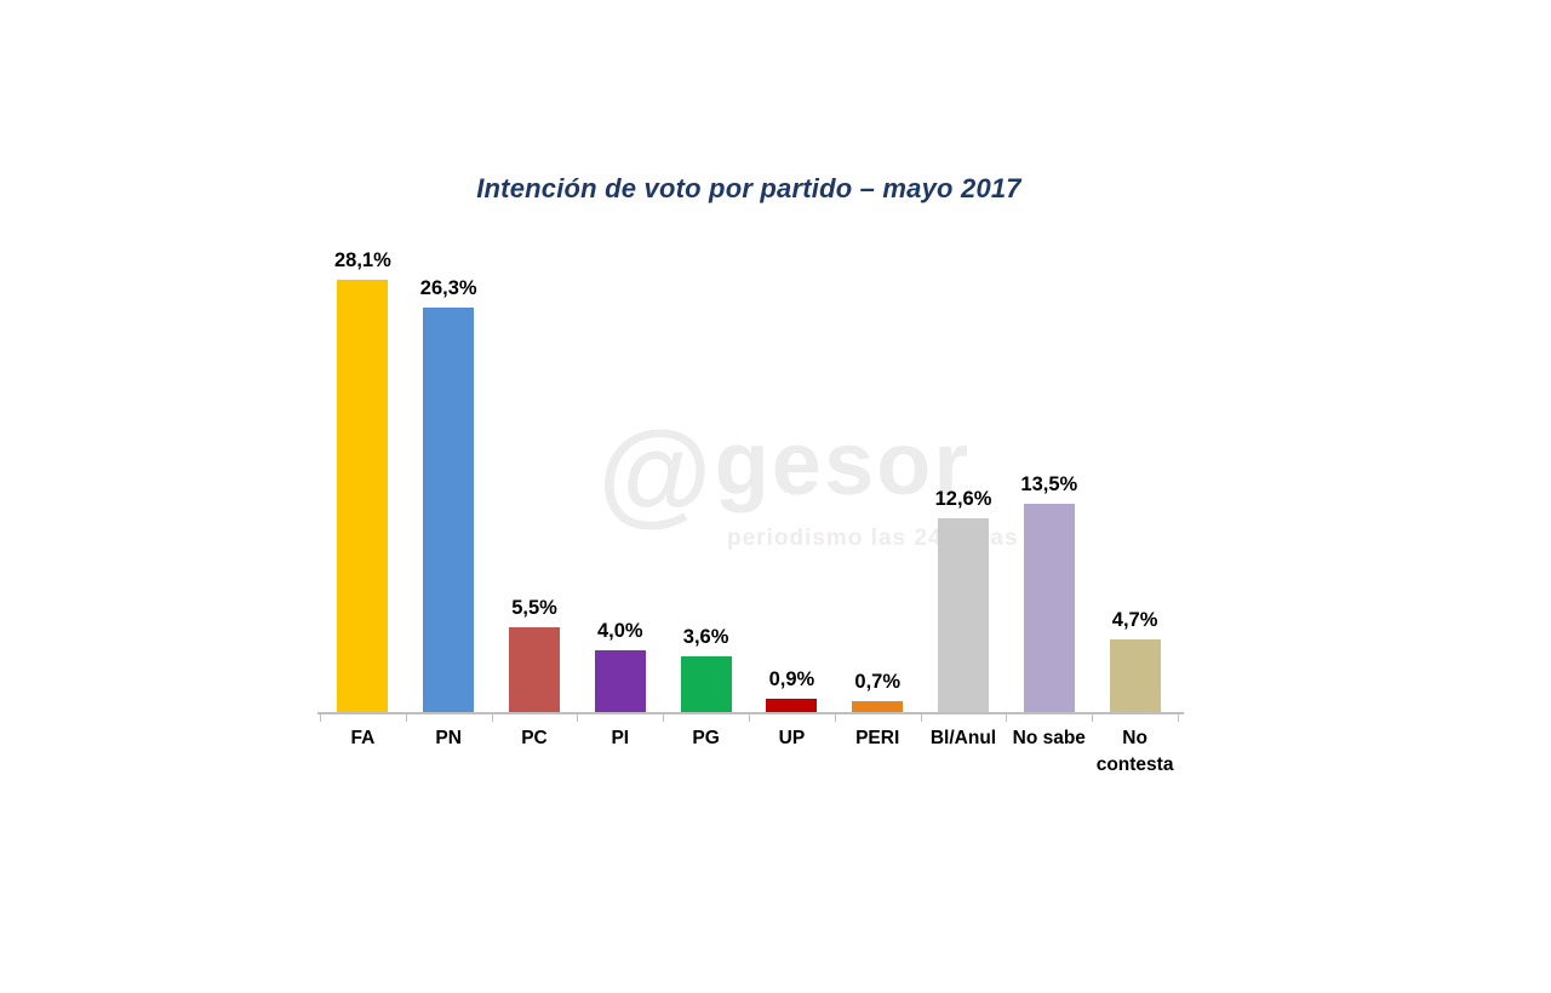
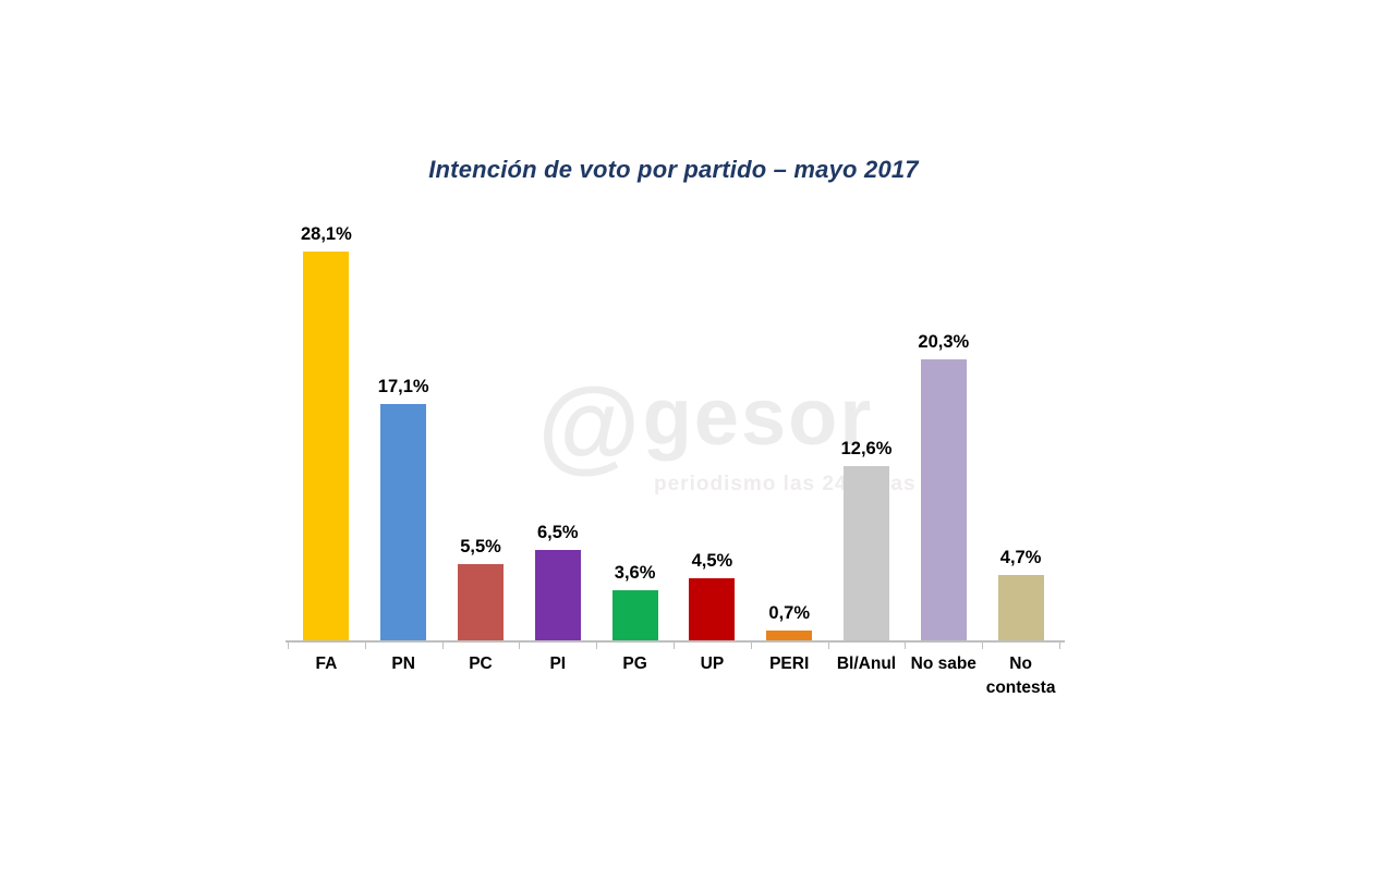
PN: 26,3% -> 17,1%
PI: 4,0% -> 6,5%
UP: 0,9% -> 4,5%
No sabe: 13,5% -> 20,3%
